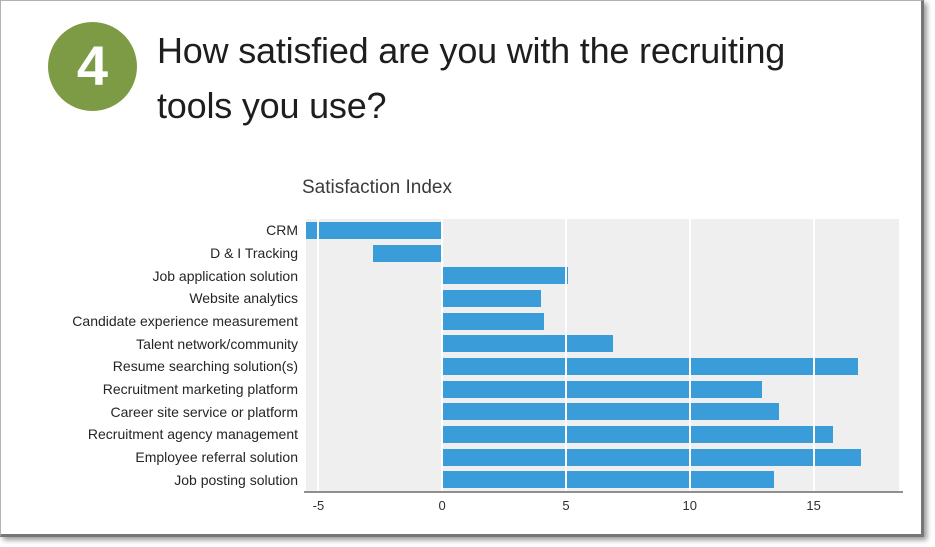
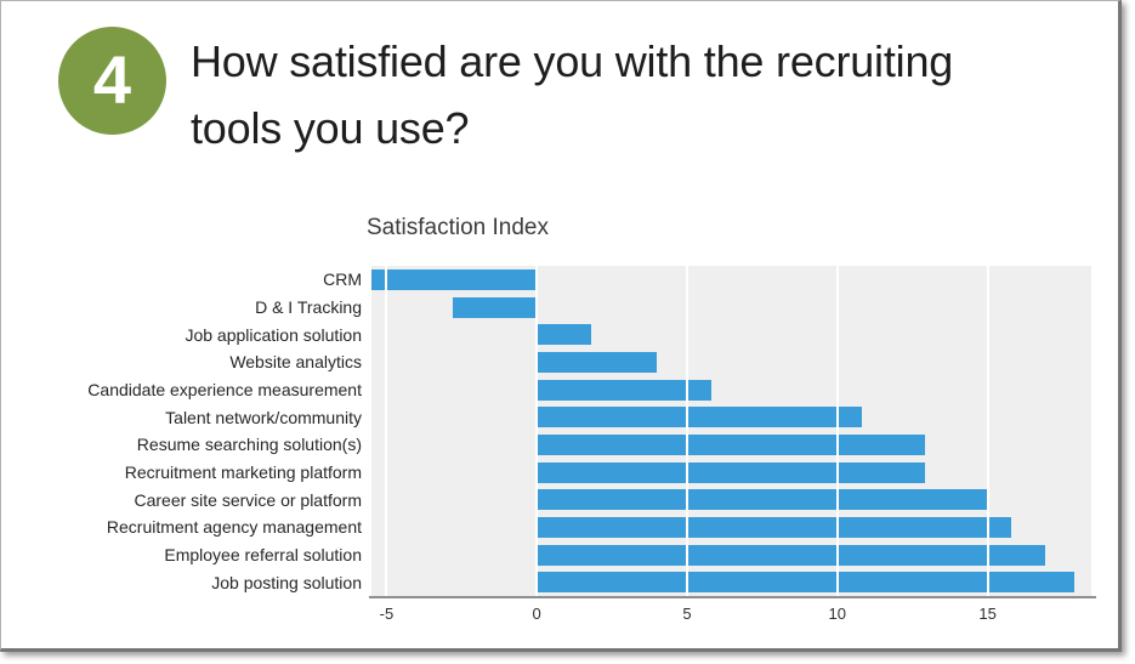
Job application solution: 5.1 -> 1.8
Candidate experience measurement: 4.1 -> 5.8
Talent network/community: 6.9 -> 10.8
Resume searching solution(s): 16.8 -> 12.9
Career site service or platform: 13.6 -> 15.0
Job posting solution: 13.4 -> 17.9
